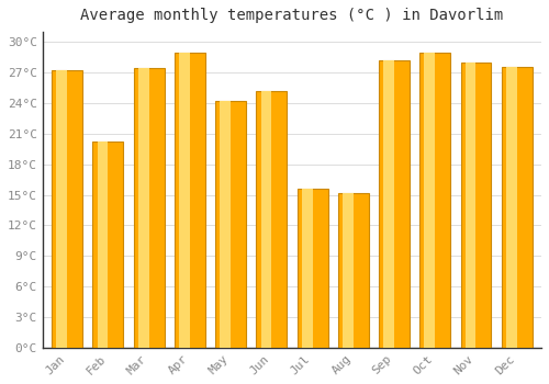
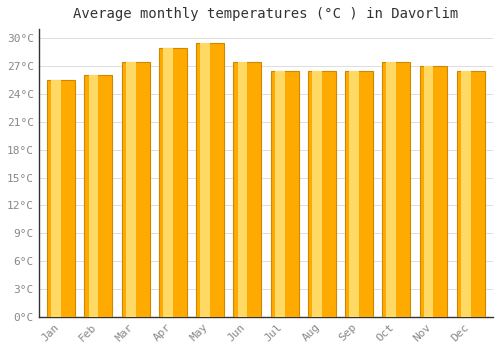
Jan: 27.2°C -> 25.5°C
Feb: 20.2°C -> 26.0°C
May: 24.2°C -> 29.5°C
Jun: 25.2°C -> 27.5°C
Jul: 15.6°C -> 26.5°C
Aug: 15.2°C -> 26.5°C
Sep: 28.2°C -> 26.5°C
Oct: 29.0°C -> 27.5°C
Nov: 28.0°C -> 27.0°C
Dec: 27.6°C -> 26.5°C
